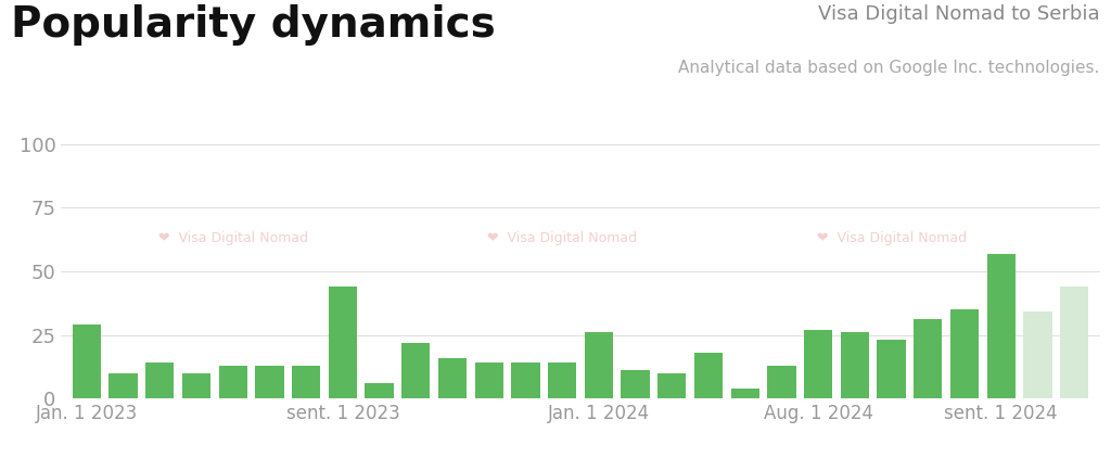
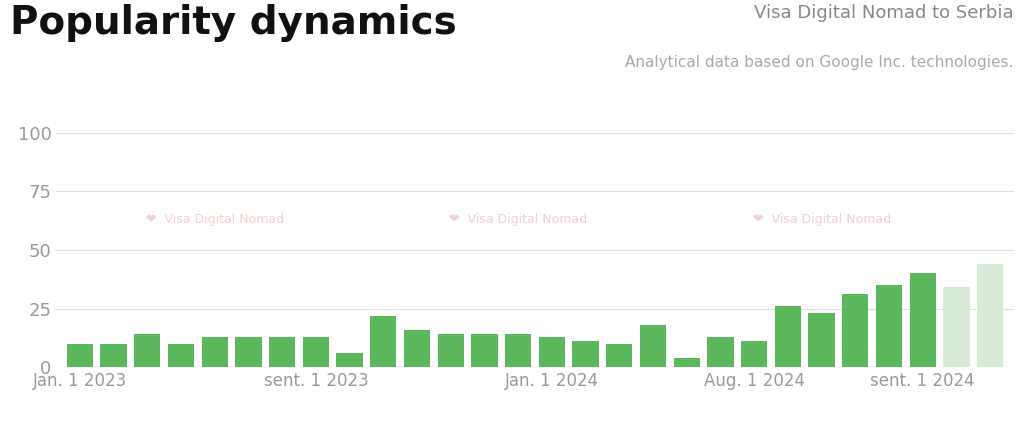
Jan. 1 2023: 29 -> 10
sent. 1 2023: 44 -> 13
Jan. 1 2024: 26 -> 13
Aug. 1 2024: 27 -> 11
sent. 1 2024: 57 -> 40
